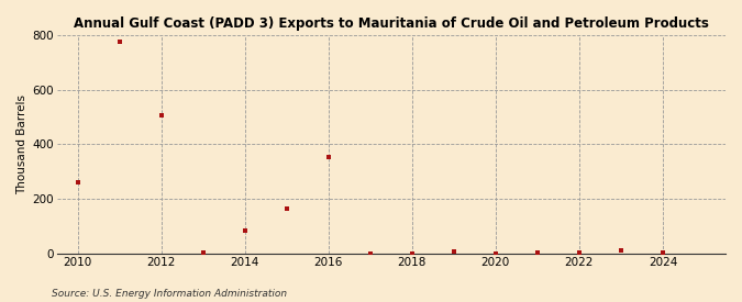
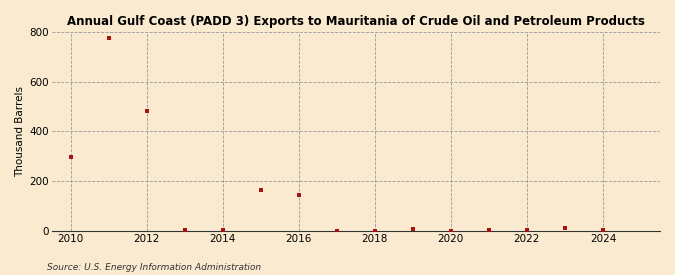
2010: 260 -> 297
2012: 505 -> 481
2014: 85 -> 2
2016: 355 -> 142
